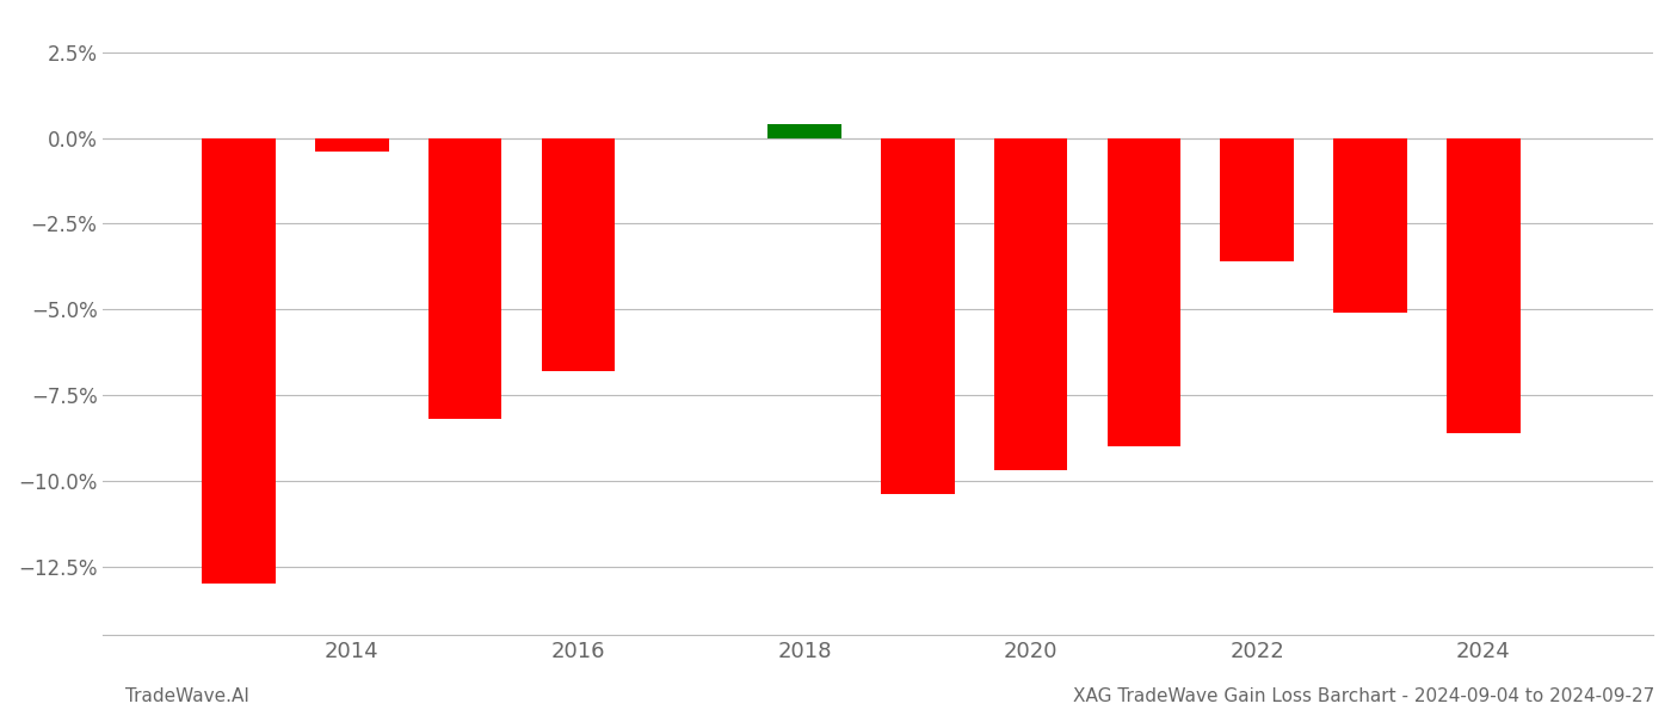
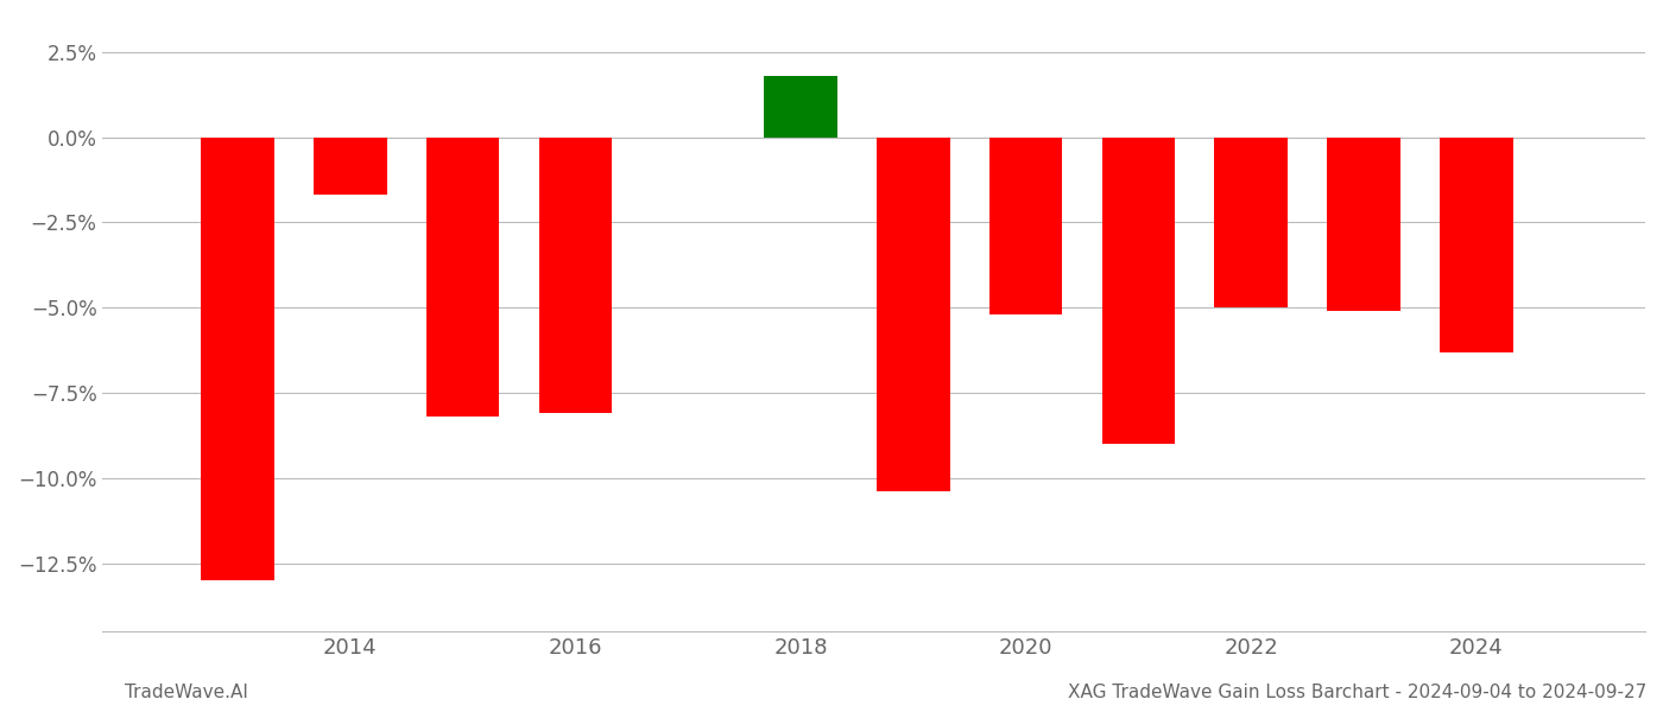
2014: -0.4% -> -1.7%
2016: -6.8% -> -8.1%
2018: 0.4% -> 1.8%
2020: -9.7% -> -5.2%
2022: -3.6% -> -5.0%
2024: -8.6% -> -6.3%
